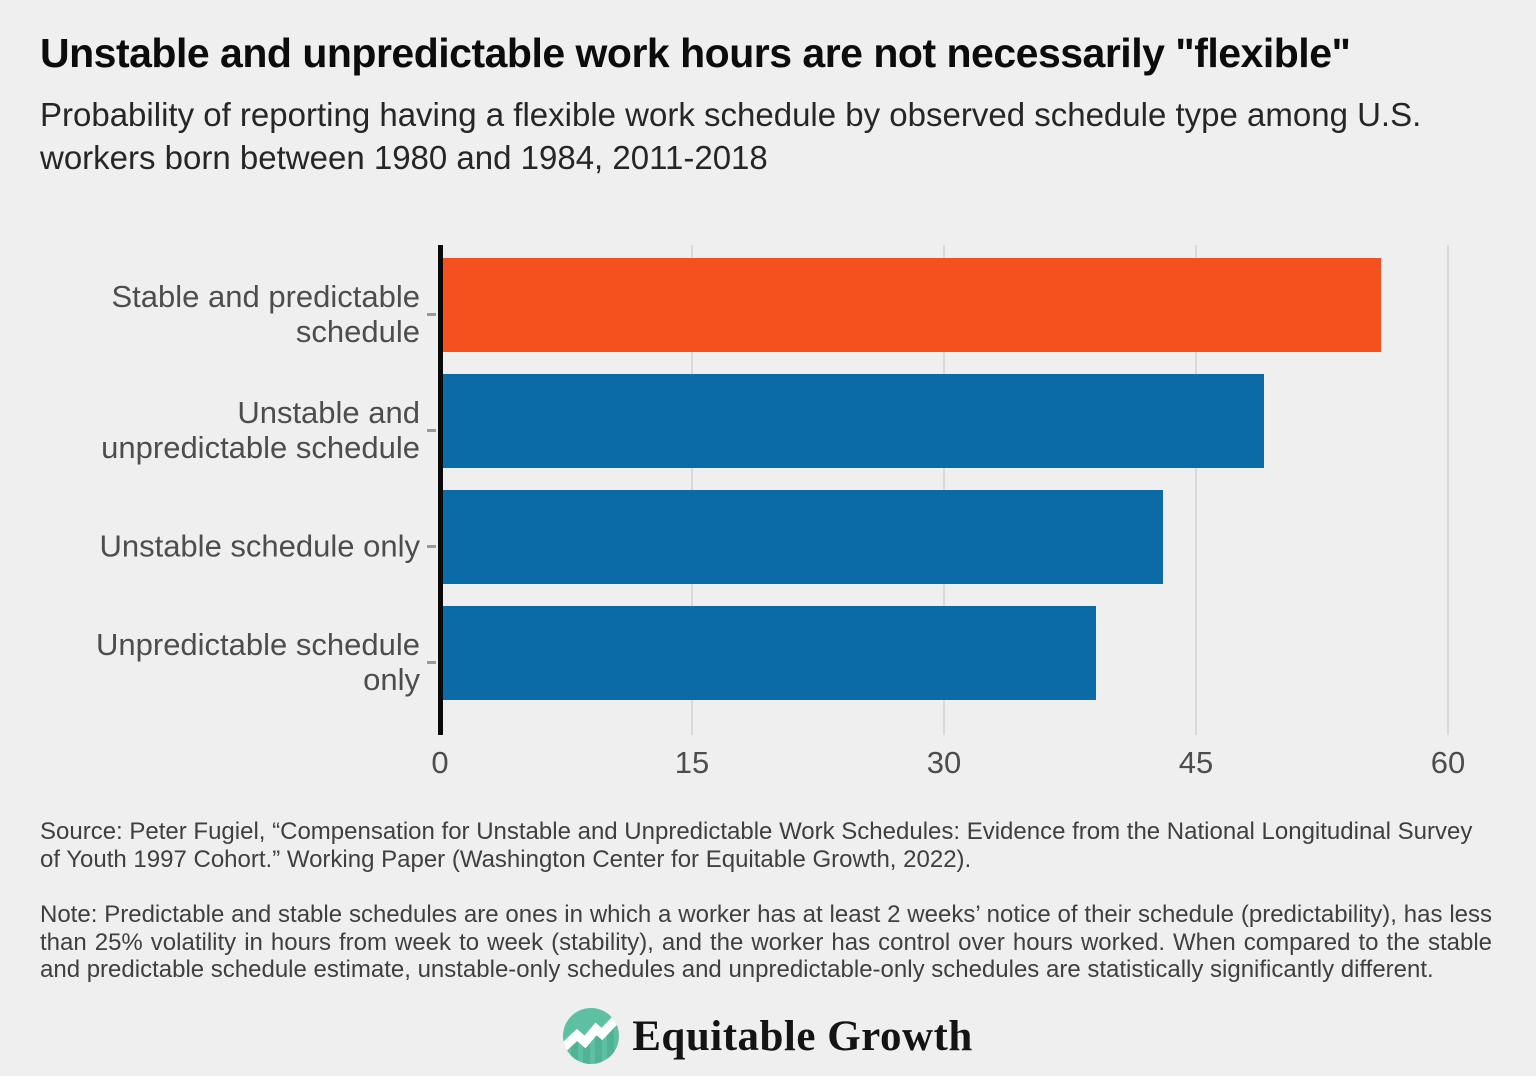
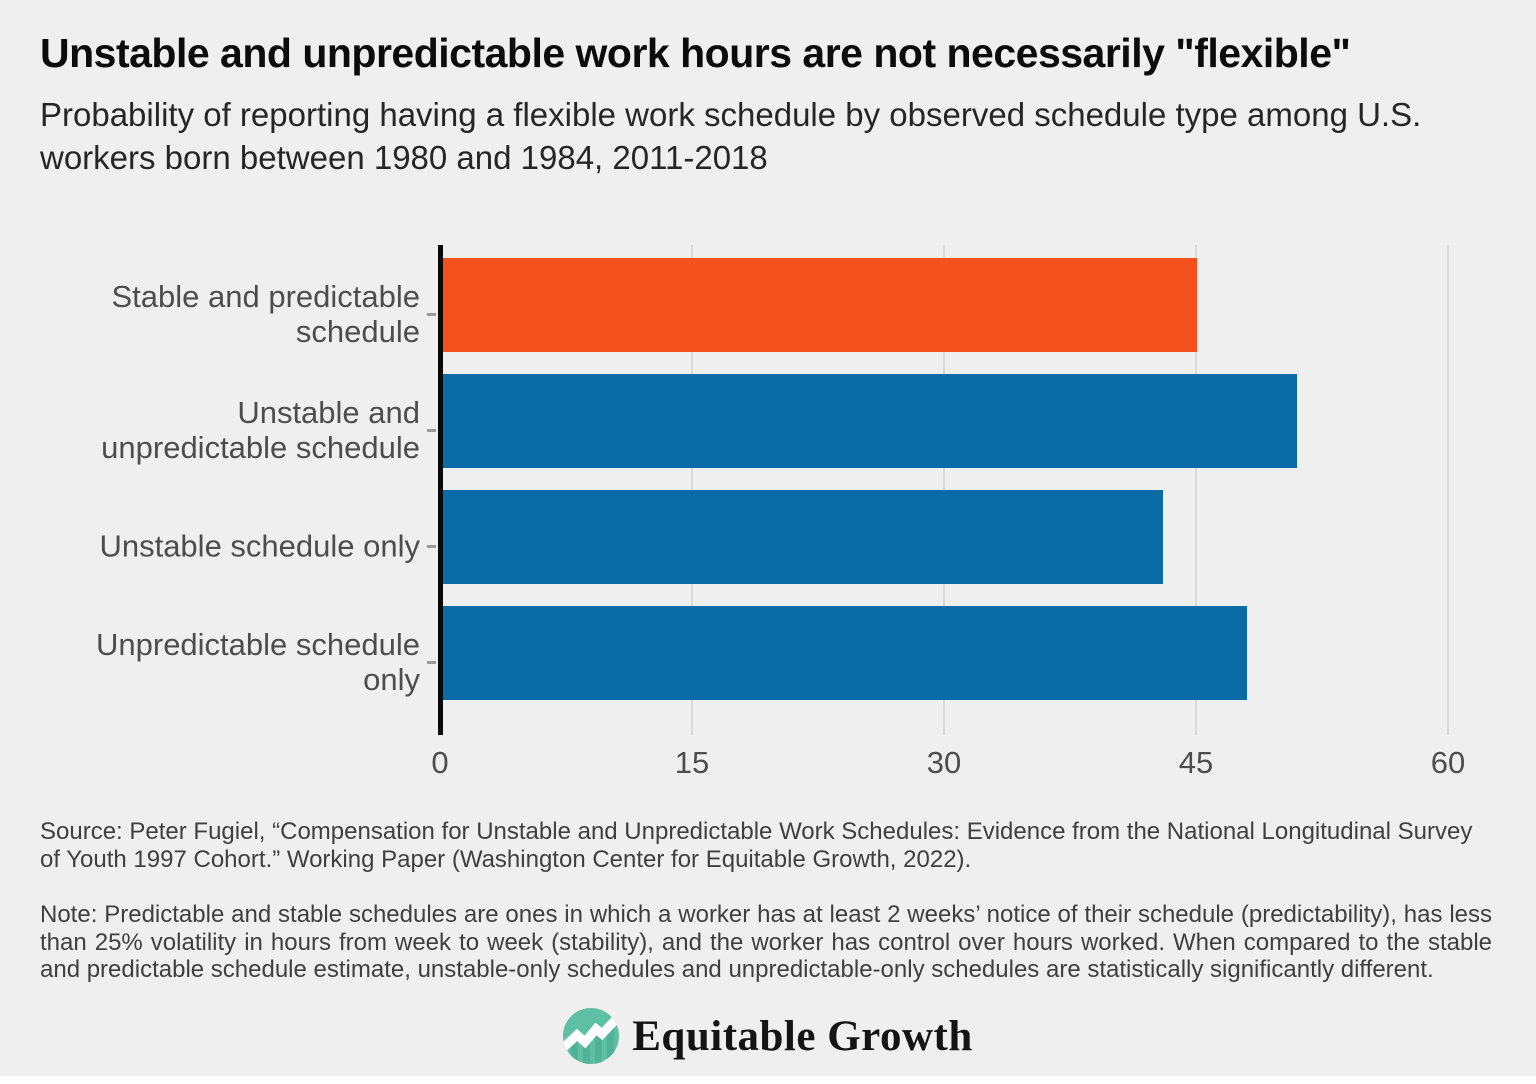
Stable and predictable schedule: 56 -> 45
Unstable and unpredictable schedule: 49 -> 51
Unpredictable schedule only: 39 -> 48
